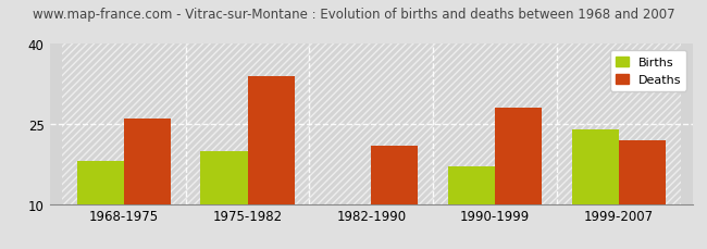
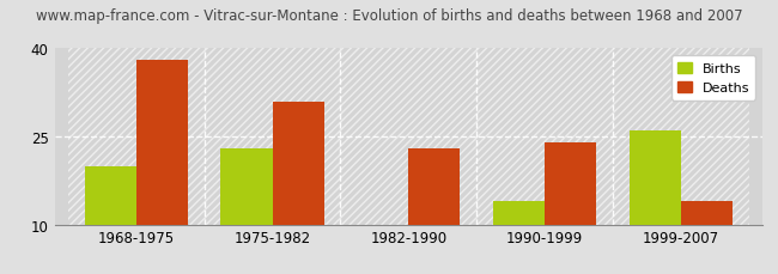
Births/1968-1975: 18 -> 20
Deaths/1968-1975: 26 -> 38
Births/1975-1982: 20 -> 23
Deaths/1975-1982: 34 -> 31
Deaths/1982-1990: 21 -> 23
Births/1990-1999: 17 -> 14
Deaths/1990-1999: 28 -> 24
Births/1999-2007: 24 -> 26
Deaths/1999-2007: 22 -> 14
